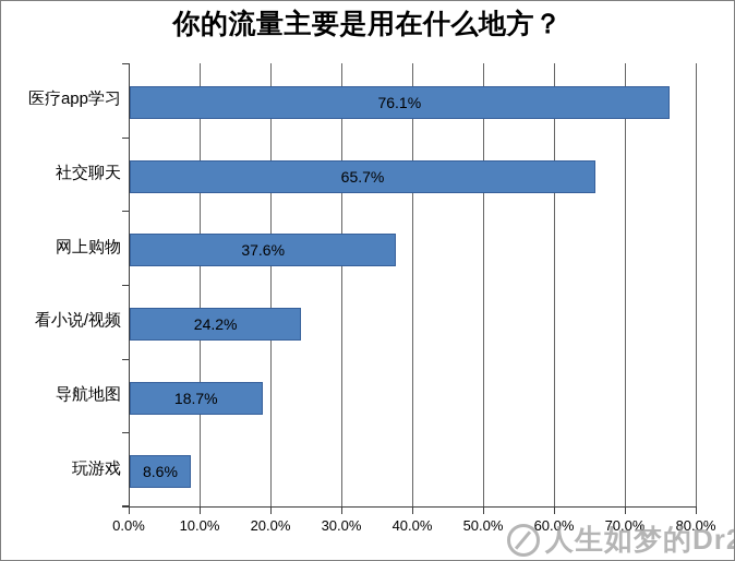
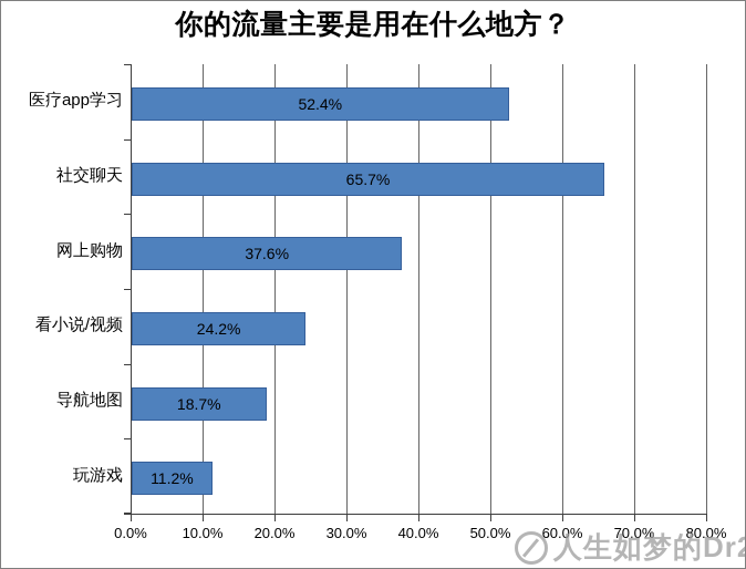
医疗app学习: 76.1% -> 52.4%
玩游戏: 8.6% -> 11.2%
